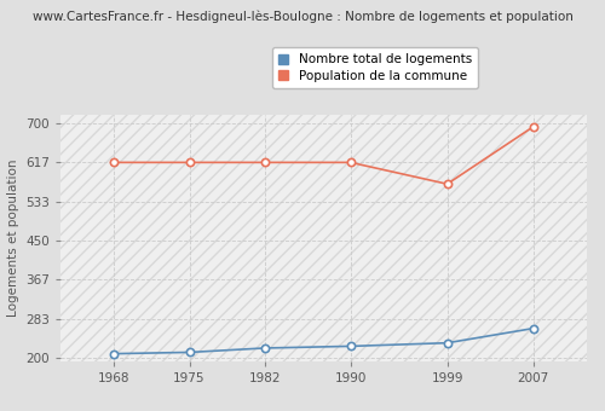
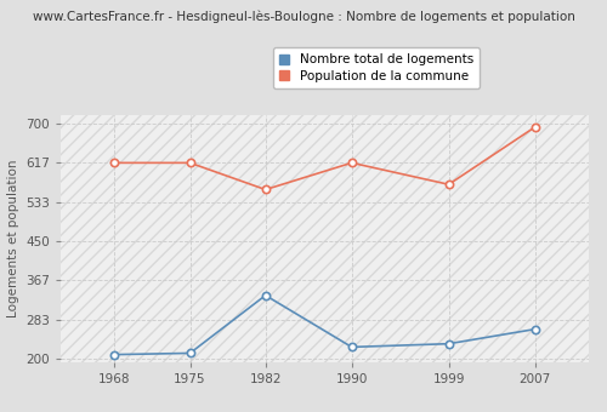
Nombre total de logements/1982: 221 -> 335
Population de la commune/1982: 617 -> 560
